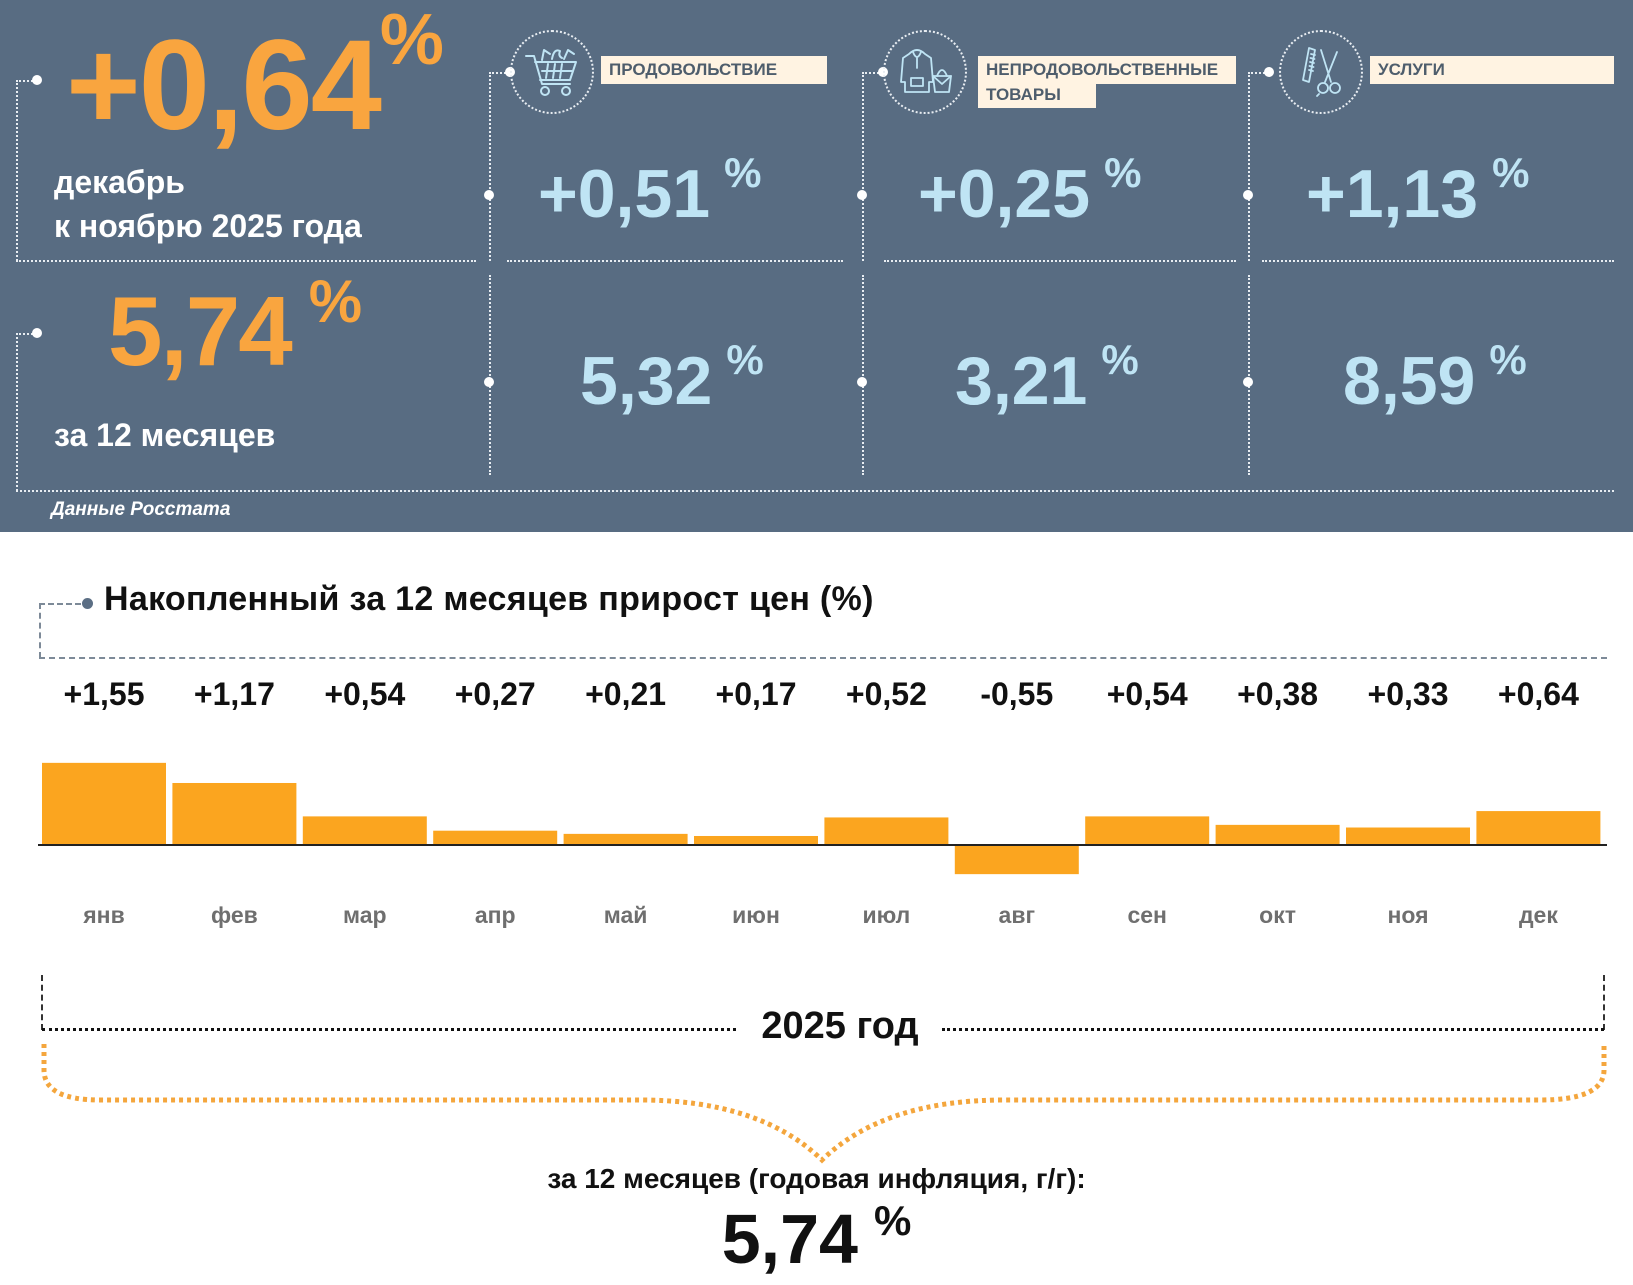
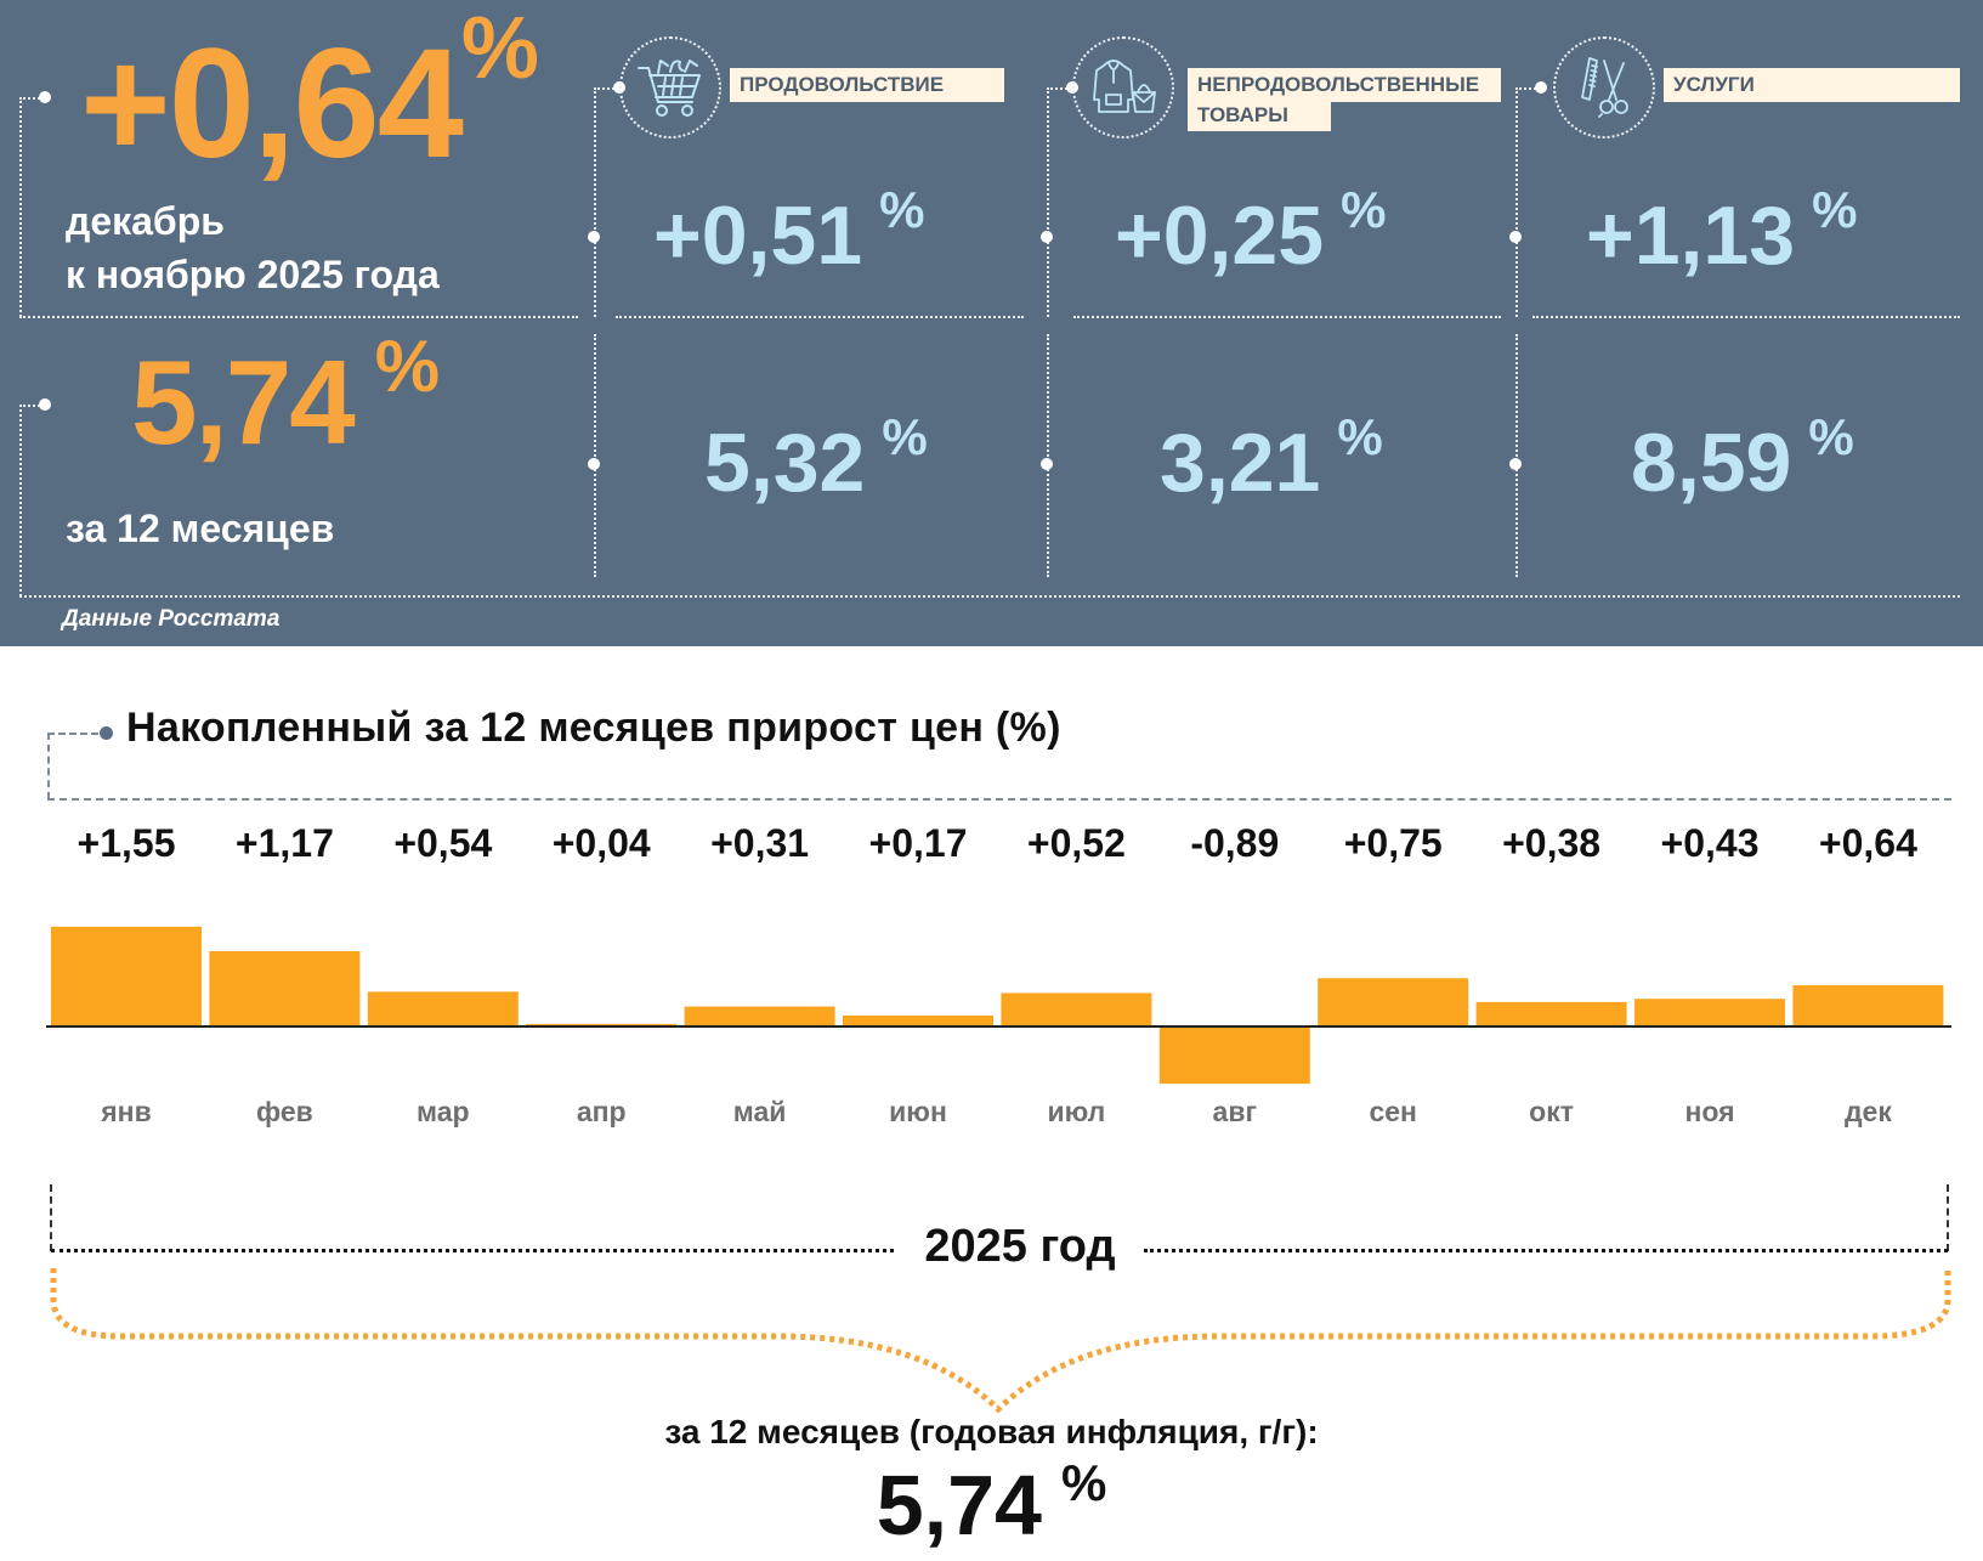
апр: +0,27 -> +0,04
май: +0,21 -> +0,31
авг: -0,55 -> -0,89
сен: +0,54 -> +0,75
ноя: +0,33 -> +0,43
